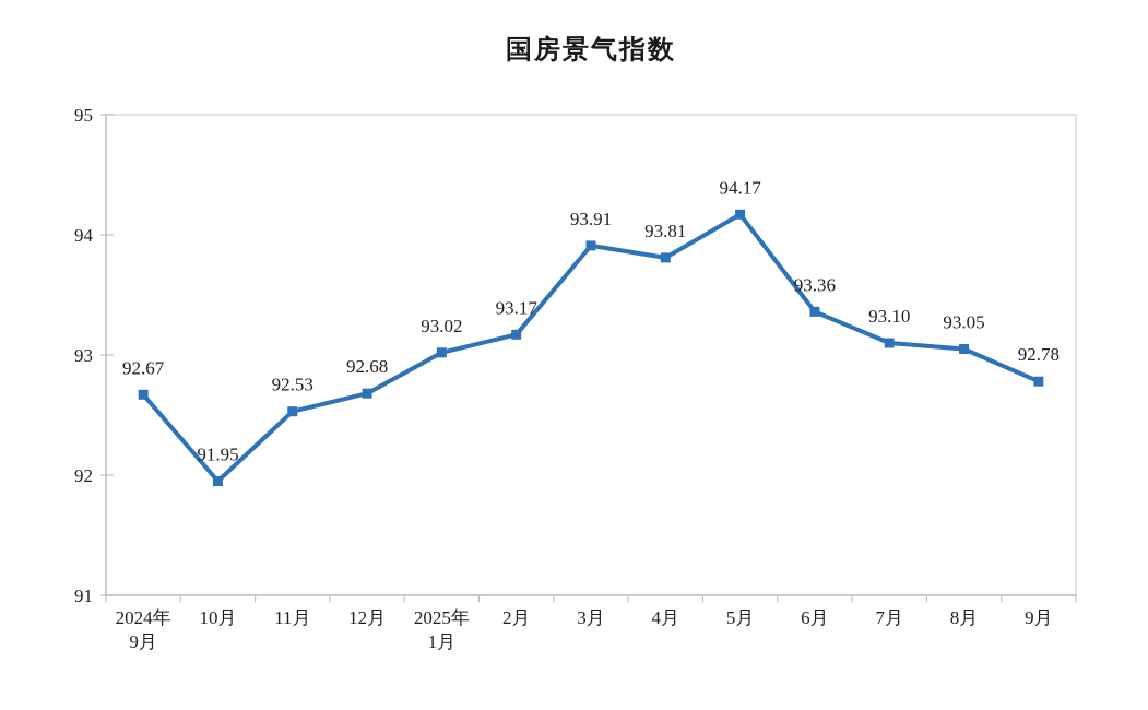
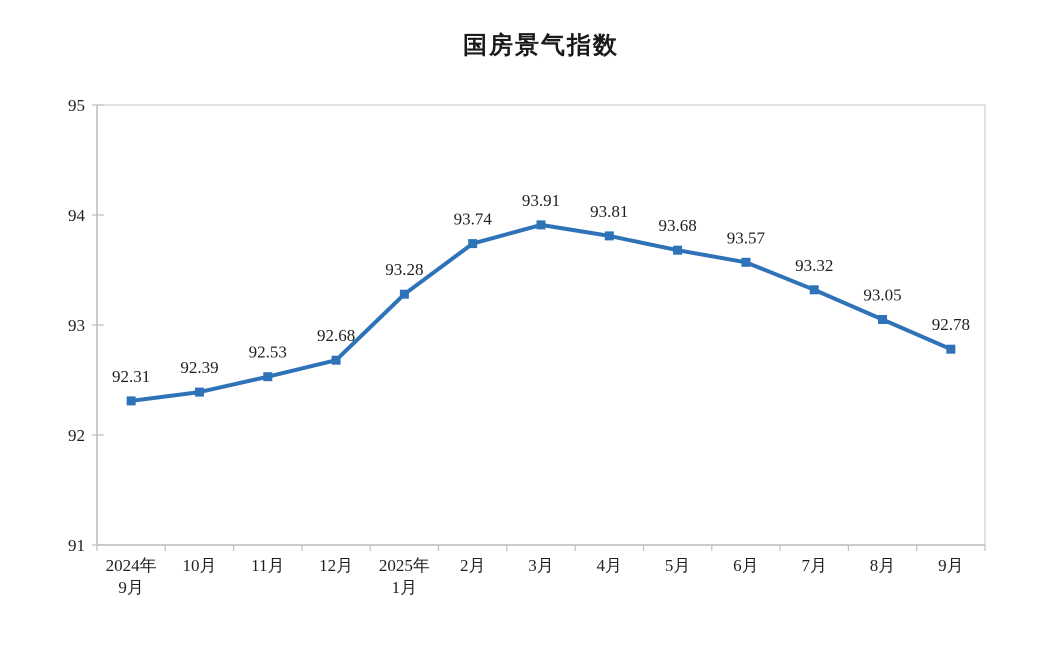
2024年 9月: 92.67 -> 92.31
10月: 91.95 -> 92.39
2025年 1月: 93.02 -> 93.28
2月: 93.17 -> 93.74
5月: 94.17 -> 93.68
6月: 93.36 -> 93.57
7月: 93.10 -> 93.32
